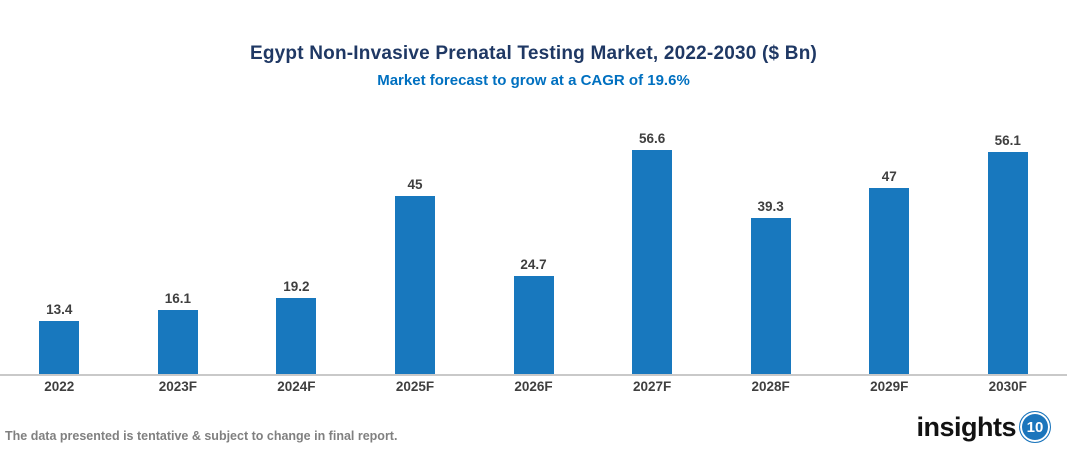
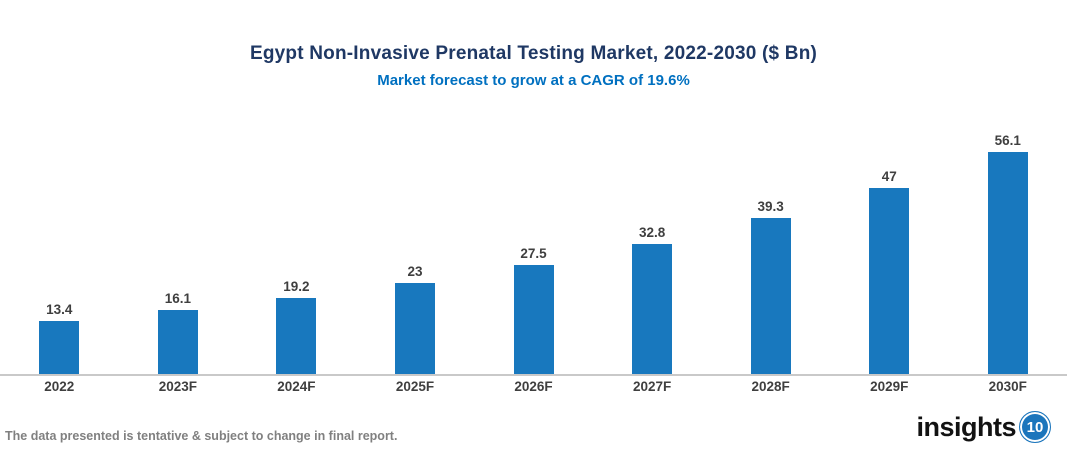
2025F: 45 -> 23
2026F: 24.7 -> 27.5
2027F: 56.6 -> 32.8
